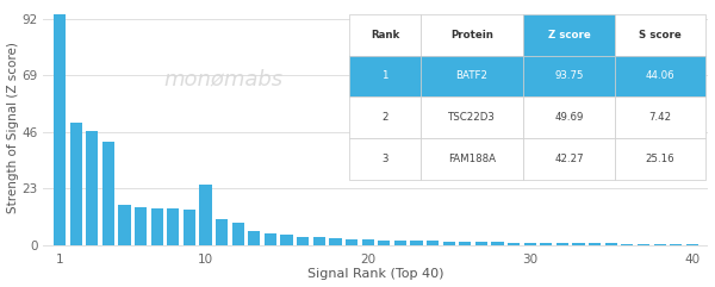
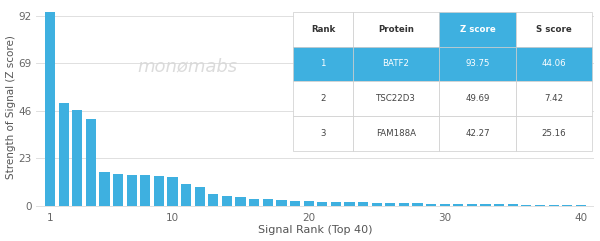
10: 24.5 -> 14.0
